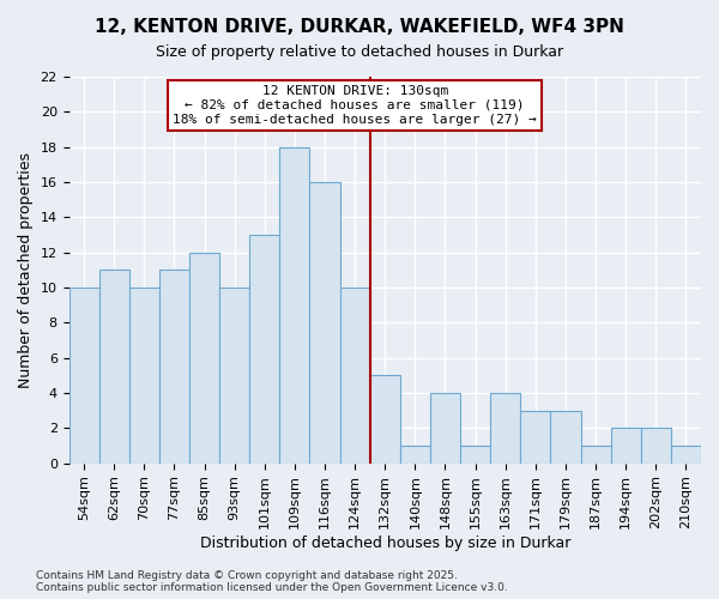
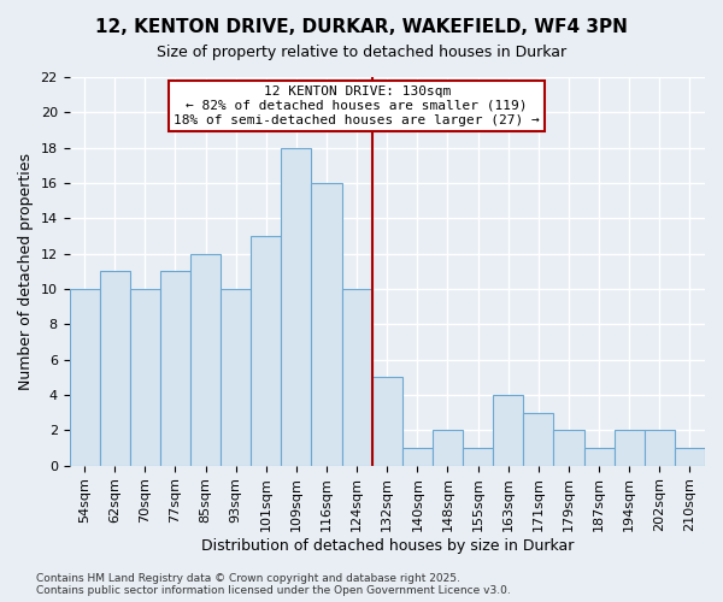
148sqm: 4 -> 2
179sqm: 3 -> 2
